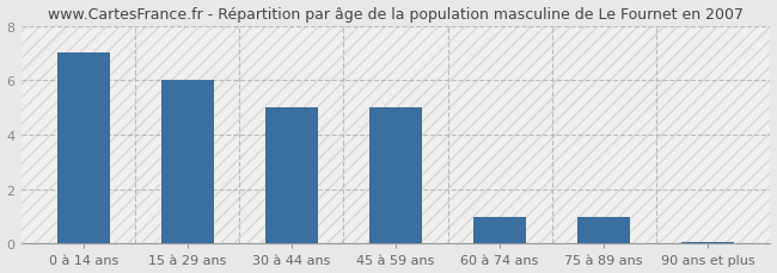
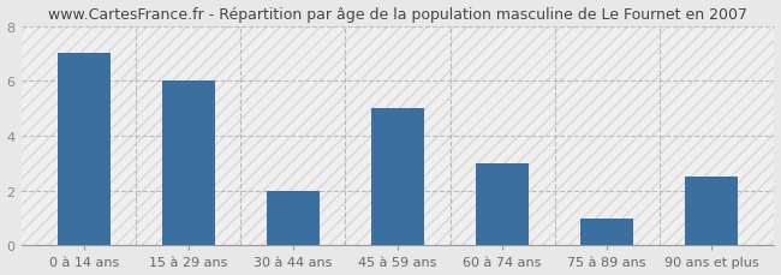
30 à 44 ans: 5.00 -> 2.00
60 à 74 ans: 1.00 -> 3.00
90 ans et plus: 0.07 -> 2.50
